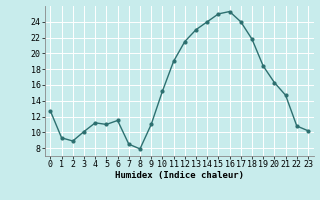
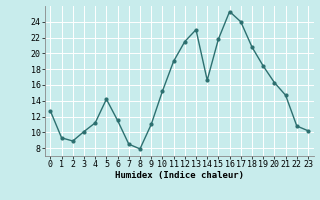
5: 11.0 -> 14.2
14: 24.0 -> 16.6
15: 25.0 -> 21.8
18: 21.8 -> 20.8
